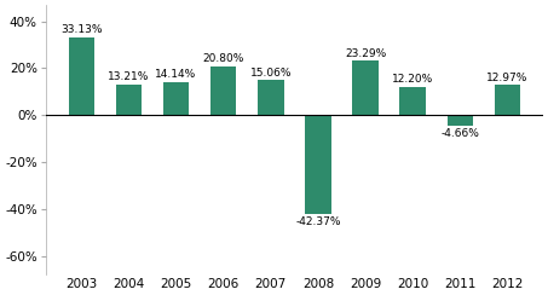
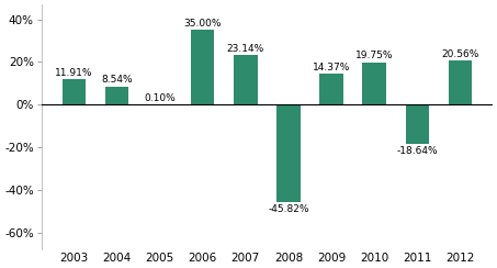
2003: 33.13% -> 11.91%
2004: 13.21% -> 8.54%
2005: 14.14% -> 0.10%
2006: 20.80% -> 35.00%
2007: 15.06% -> 23.14%
2008: -42.37% -> -45.82%
2009: 23.29% -> 14.37%
2010: 12.20% -> 19.75%
2011: -4.66% -> -18.64%
2012: 12.97% -> 20.56%
